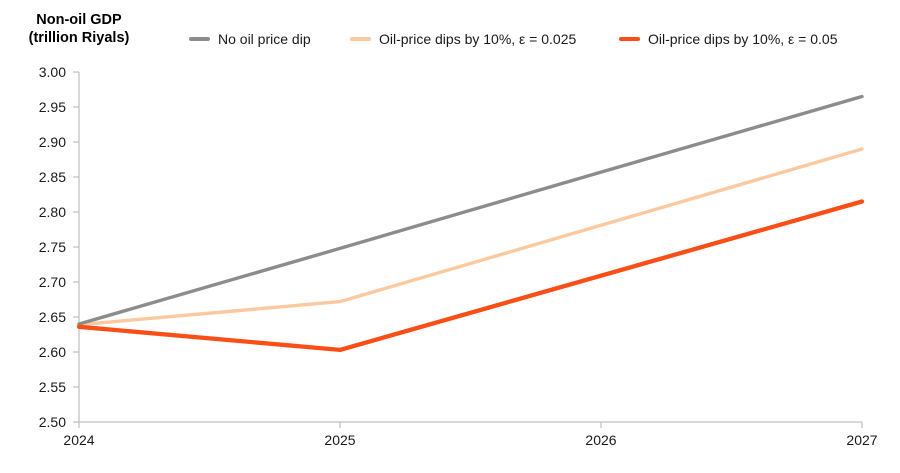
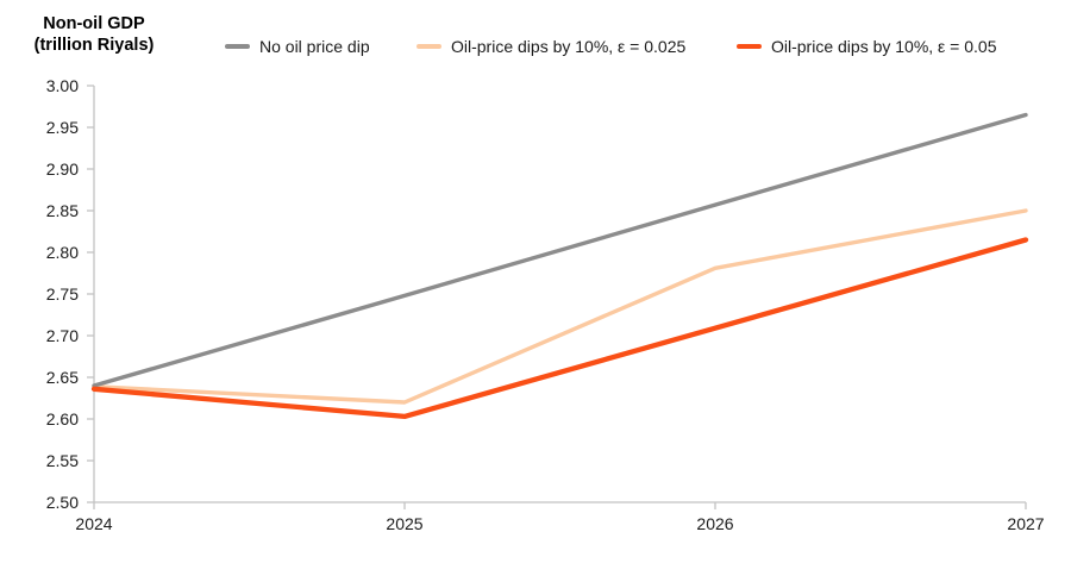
Oil-price dips by 10%, ε = 0.025/2025: 2.67 -> 2.62
Oil-price dips by 10%, ε = 0.025/2027: 2.89 -> 2.85
